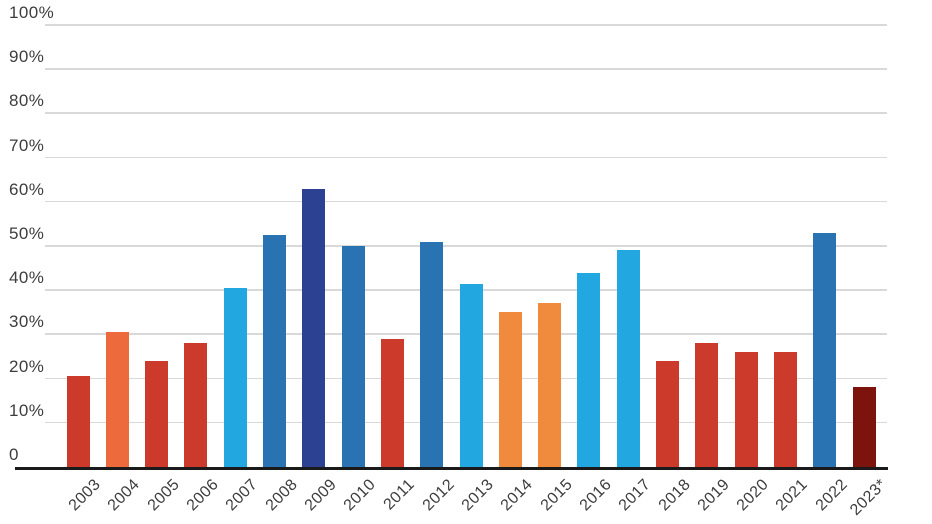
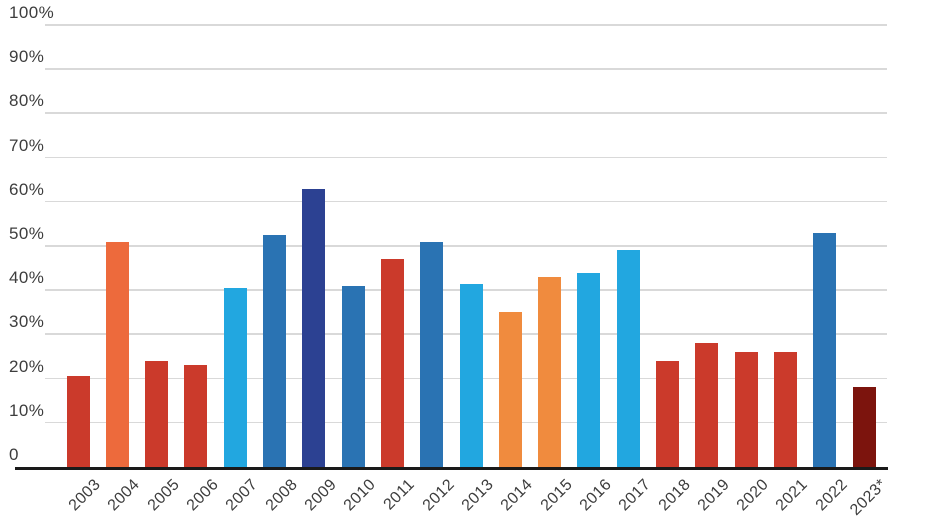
2004: 30% -> 51%
2006: 28% -> 23%
2010: 50% -> 41%
2011: 29% -> 47%
2015: 37% -> 43%
